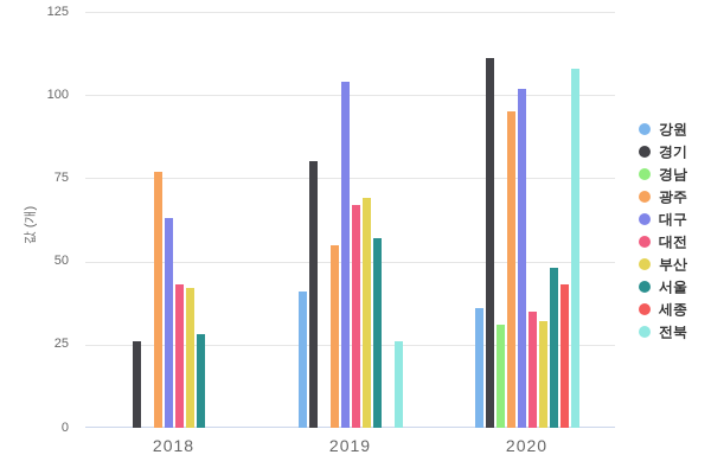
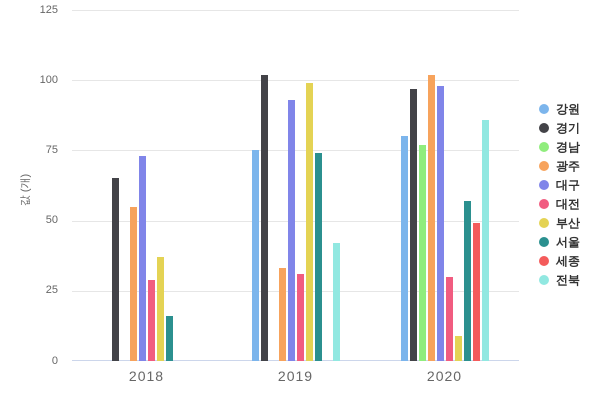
경기/2018: 26 -> 65
광주/2018: 77 -> 55
대구/2018: 63 -> 73
대전/2018: 43 -> 29
부산/2018: 42 -> 37
서울/2018: 28 -> 16
강원/2019: 41 -> 75
경기/2019: 80 -> 102
광주/2019: 55 -> 33
대구/2019: 104 -> 93
대전/2019: 67 -> 31
부산/2019: 69 -> 99
서울/2019: 57 -> 74
전북/2019: 26 -> 42
강원/2020: 36 -> 80
경기/2020: 111 -> 97
경남/2020: 31 -> 77
광주/2020: 95 -> 102
대구/2020: 102 -> 98
대전/2020: 35 -> 30
부산/2020: 32 -> 9
서울/2020: 48 -> 57
세종/2020: 43 -> 49
전북/2020: 108 -> 86
